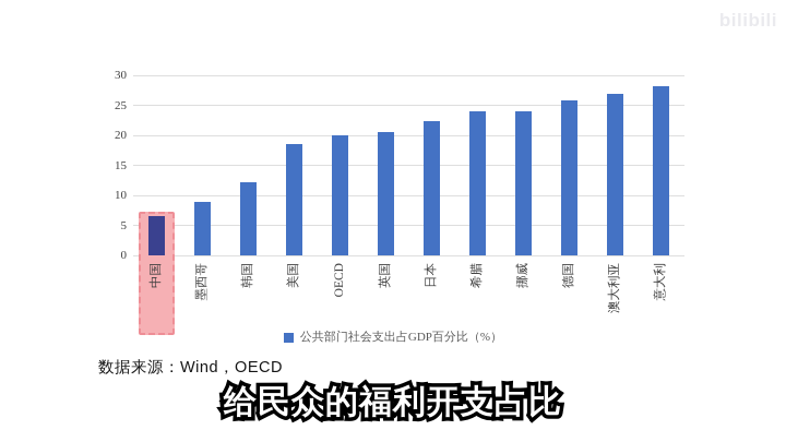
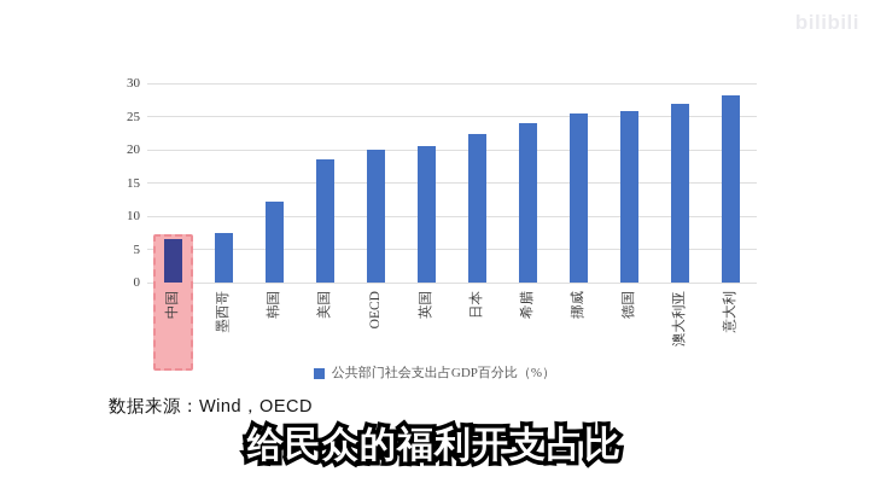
墨西哥: 9 -> 8
挪威: 24 -> 25
